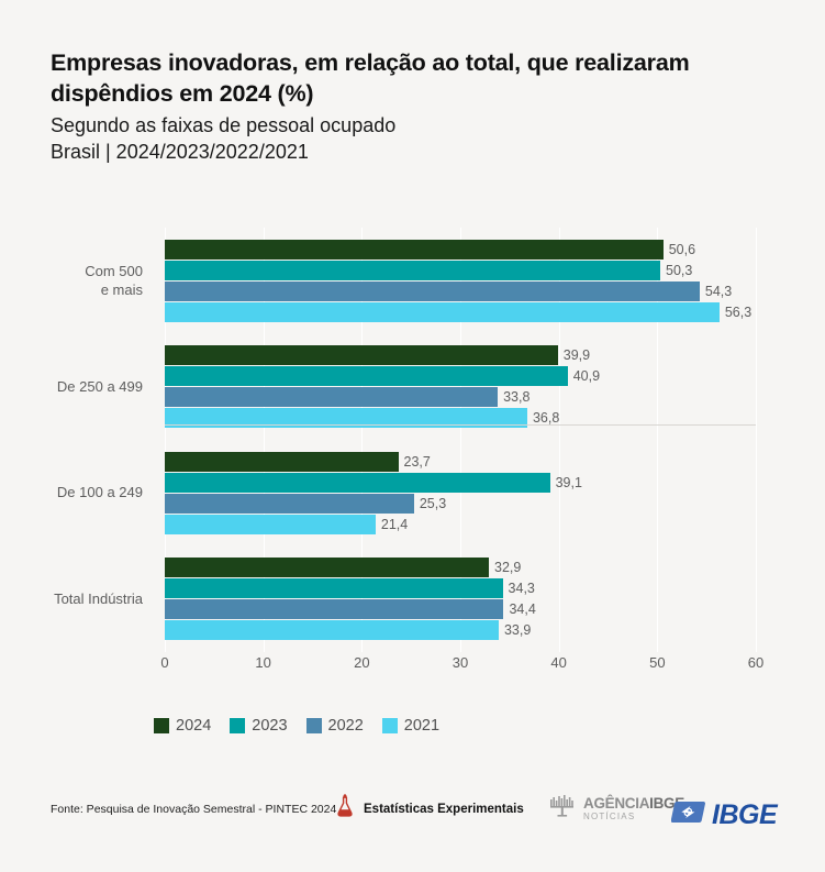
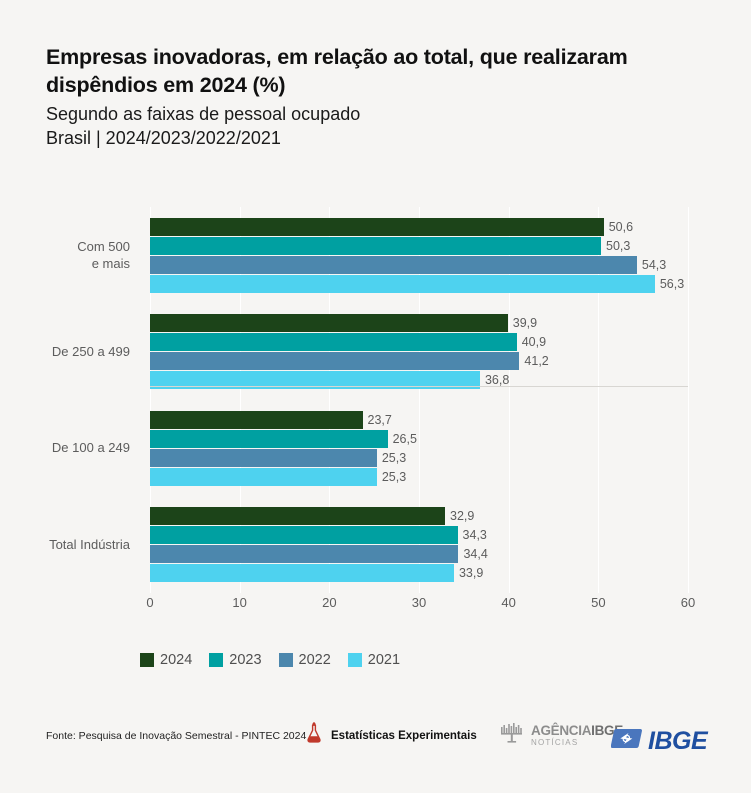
2022/De 250 a 499: 33,8 -> 41,2
2023/De 100 a 249: 39,1 -> 26,5
2021/De 100 a 249: 21,4 -> 25,3
